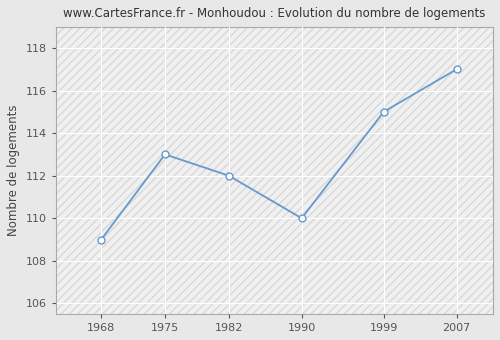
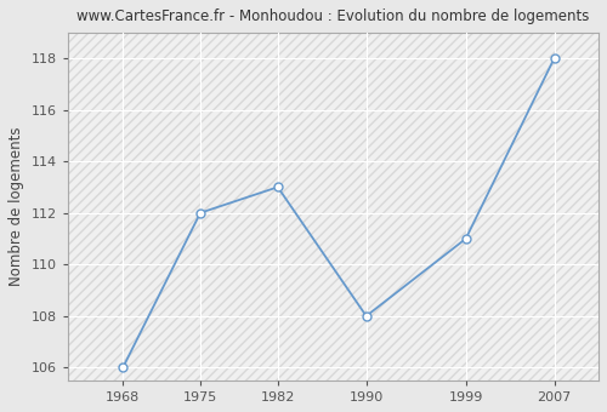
1968: 109 -> 106
1975: 113 -> 112
1982: 112 -> 113
1990: 110 -> 108
1999: 115 -> 111
2007: 117 -> 118
